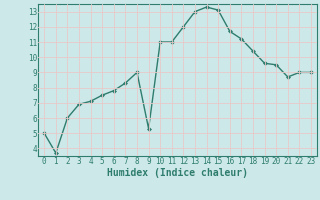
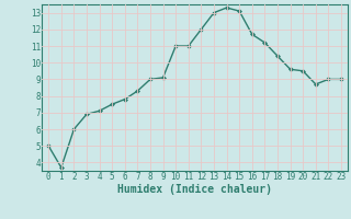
9: 5.3 -> 9.1
